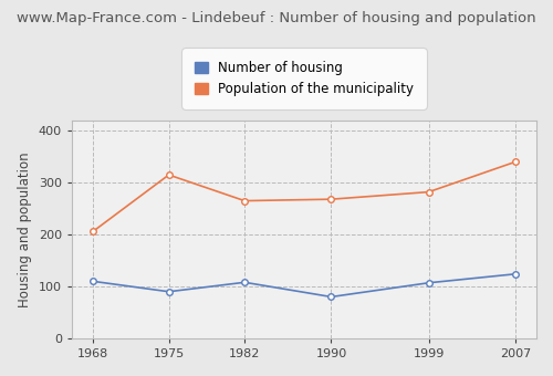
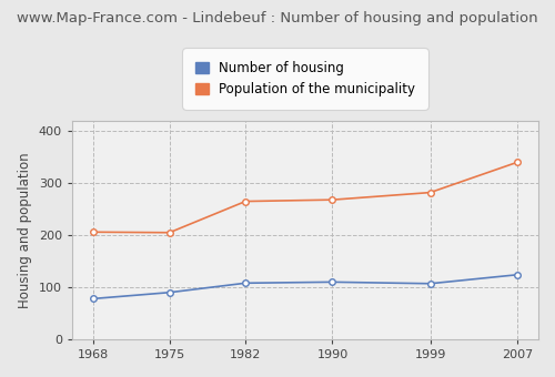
Number of housing/1968: 110 -> 78
Population of the municipality/1975: 315 -> 205
Number of housing/1990: 80 -> 110
